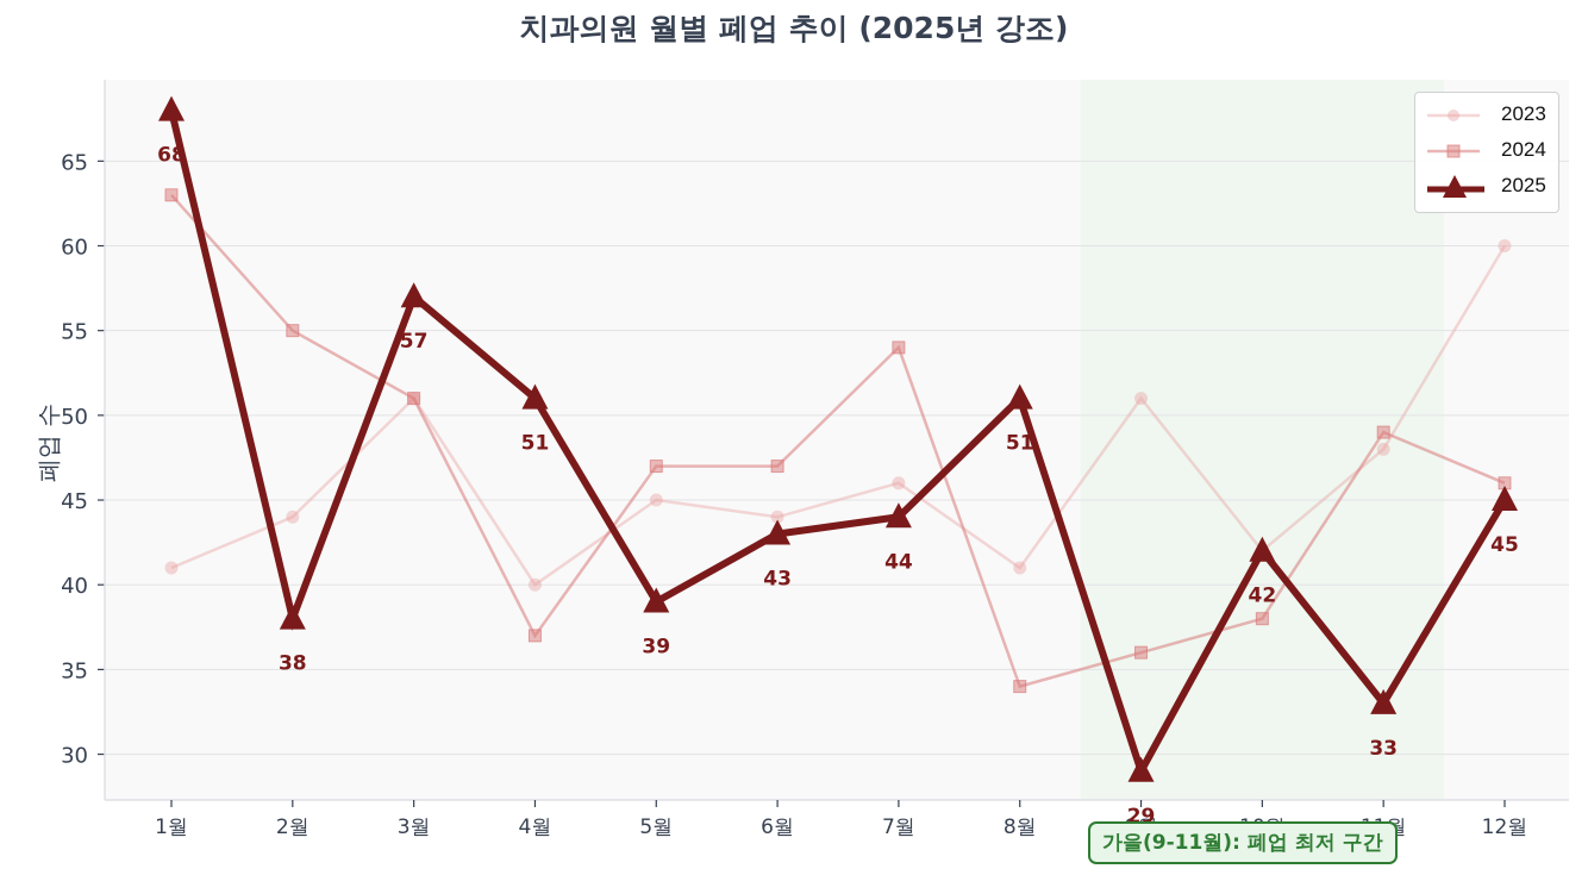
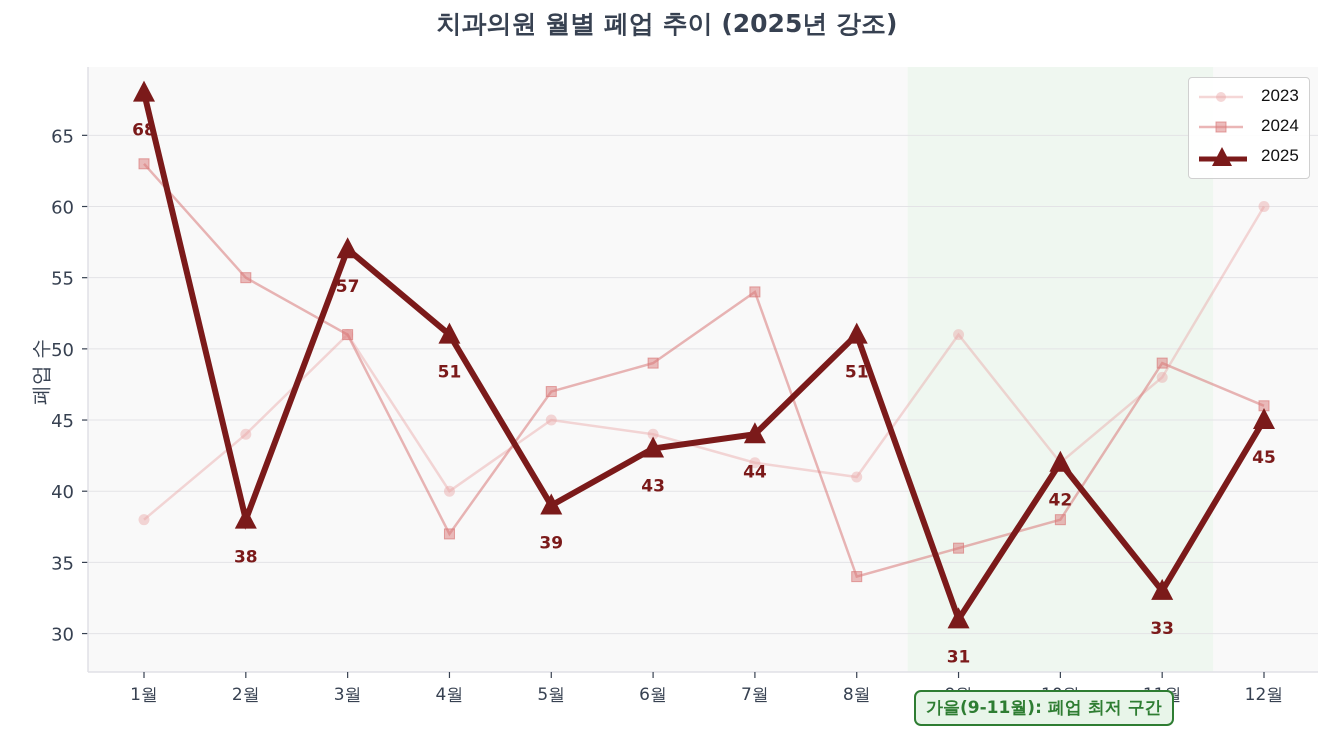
2023/1월: 41 -> 38
2024/6월: 47 -> 49
2023/7월: 46 -> 42
2025/9월: 29 -> 31
